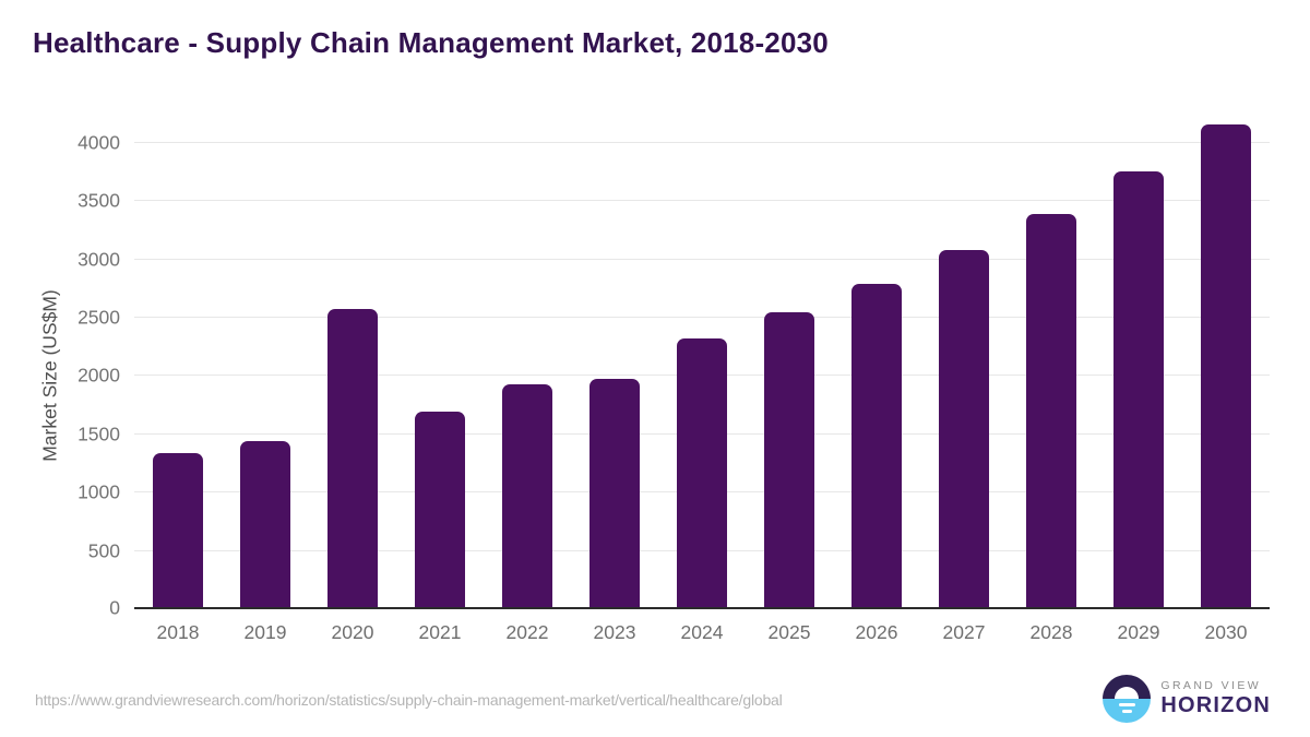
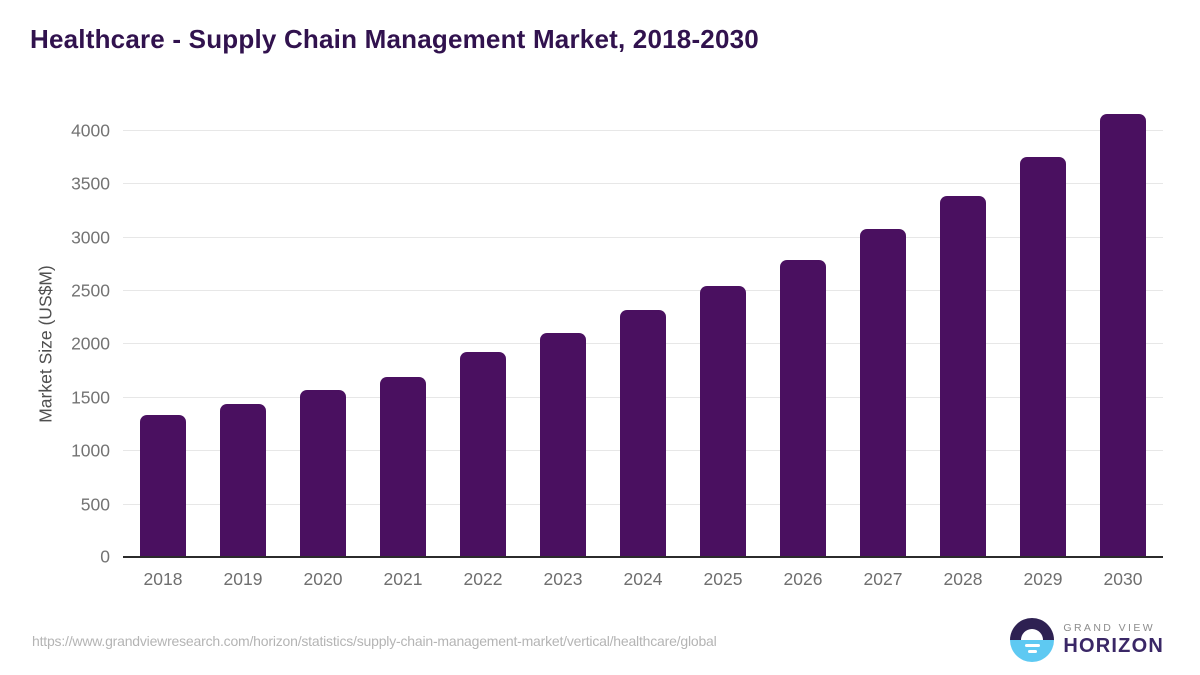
2020: 2580 -> 1570
2023: 1980 -> 2110
